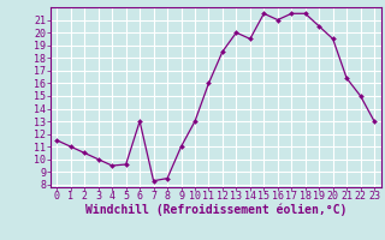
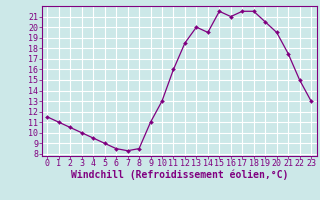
5: 9.6 -> 9.0
6: 13.0 -> 8.5
21: 16.4 -> 17.5
